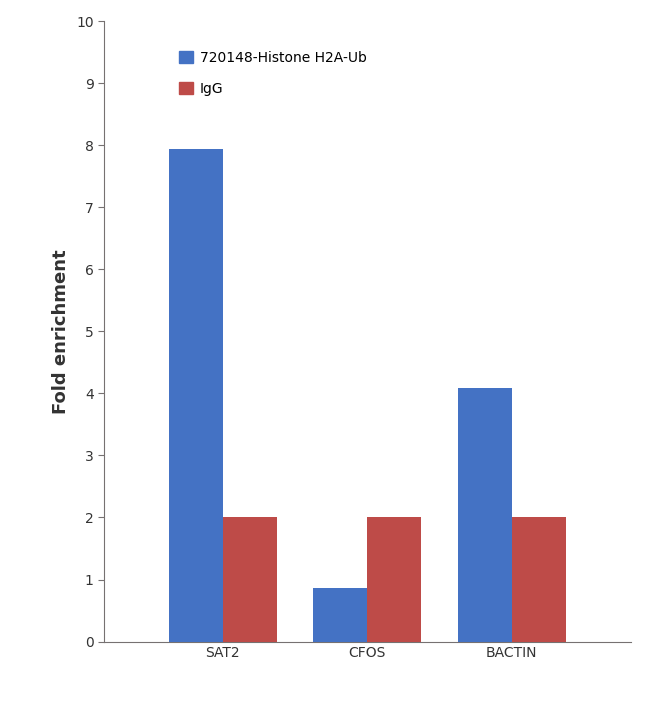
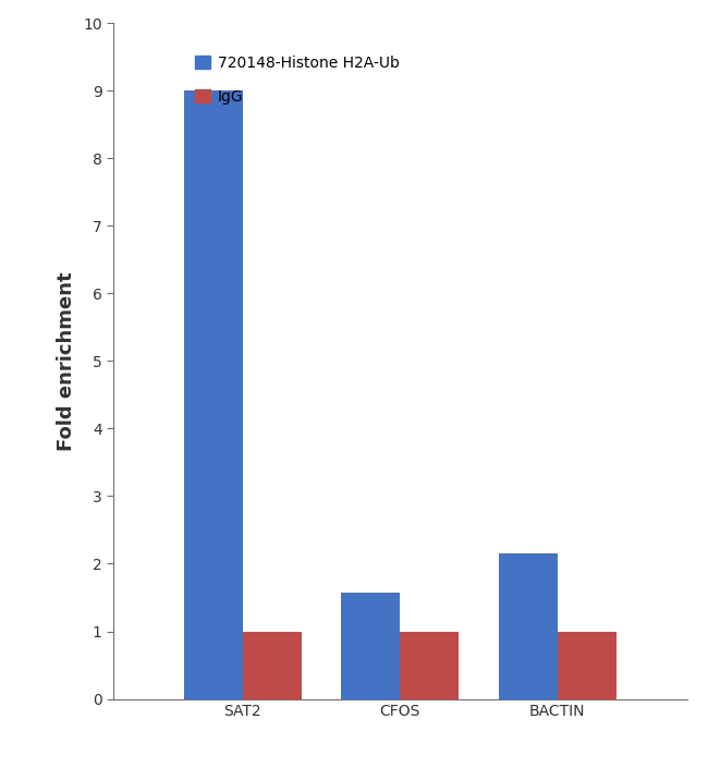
720148-Histone H2A-Ub/SAT2: 7.94 -> 9.00
IgG/SAT2: 2 -> 1
720148-Histone H2A-Ub/CFOS: 0.86 -> 1.57
IgG/CFOS: 2 -> 1
720148-Histone H2A-Ub/BACTIN: 4.08 -> 2.15
IgG/BACTIN: 2 -> 1
